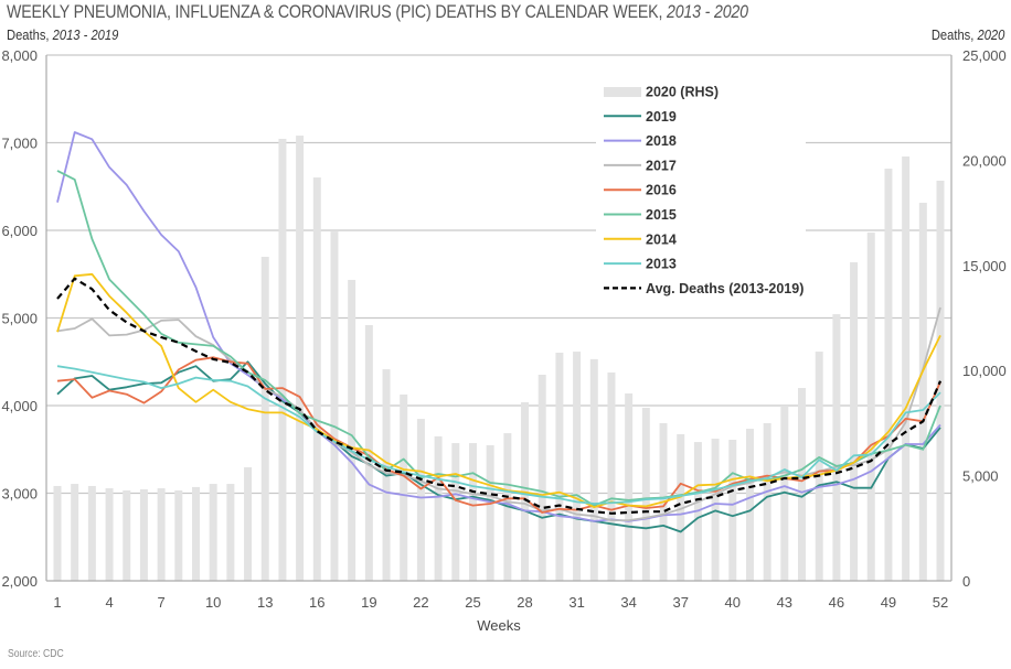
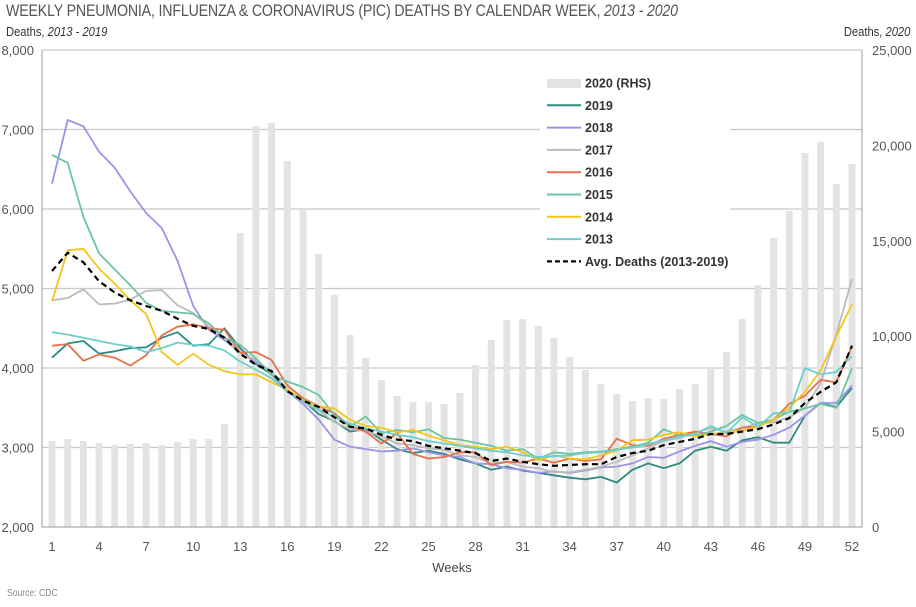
2013/49: 3600 -> 4000
